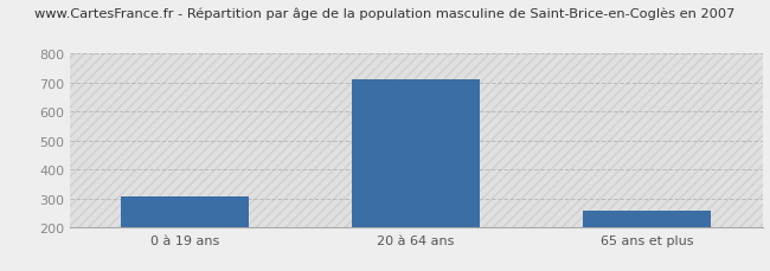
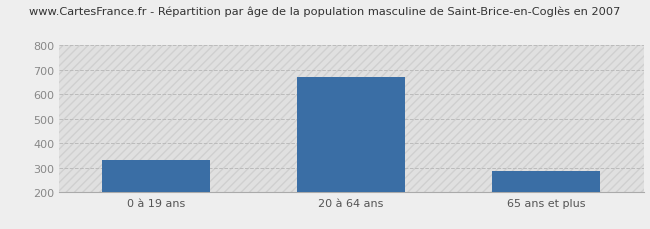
0 à 19 ans: 305 -> 330
20 à 64 ans: 710 -> 670
65 ans et plus: 258 -> 285
